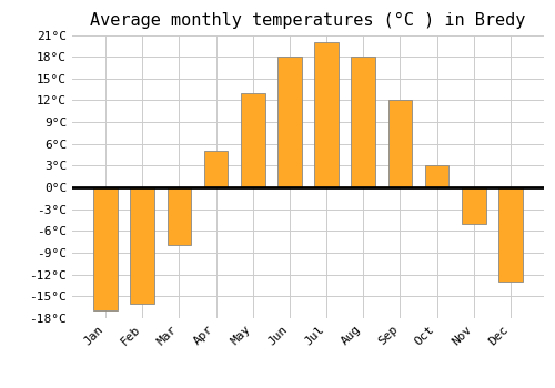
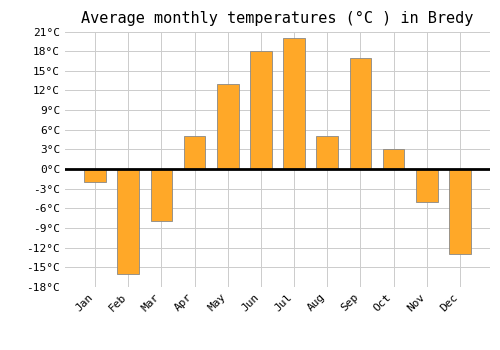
Jan: -17°C -> -2°C
Aug: 18°C -> 5°C
Sep: 12°C -> 17°C
